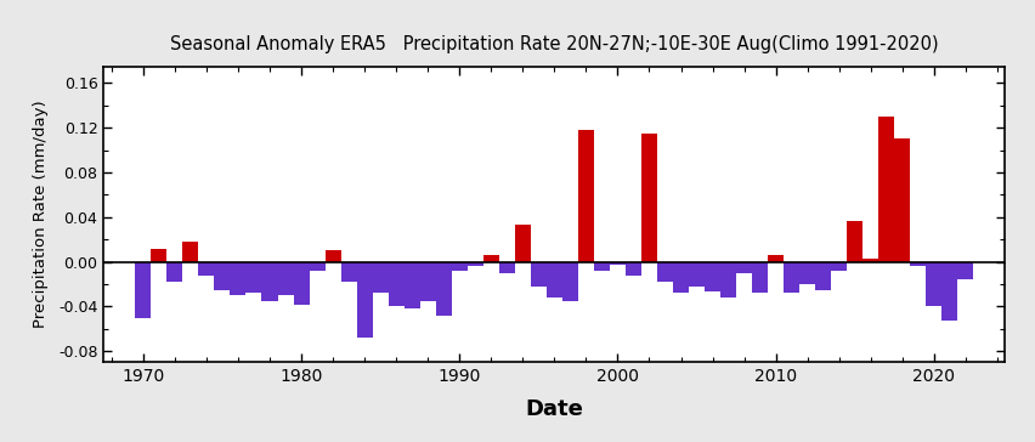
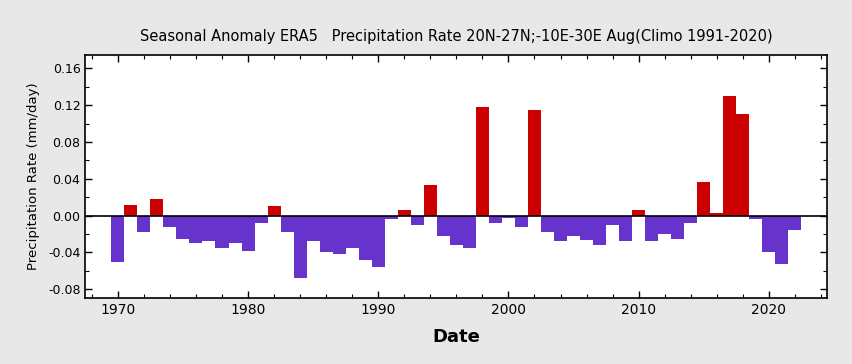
1990: -0.008 -> -0.056
